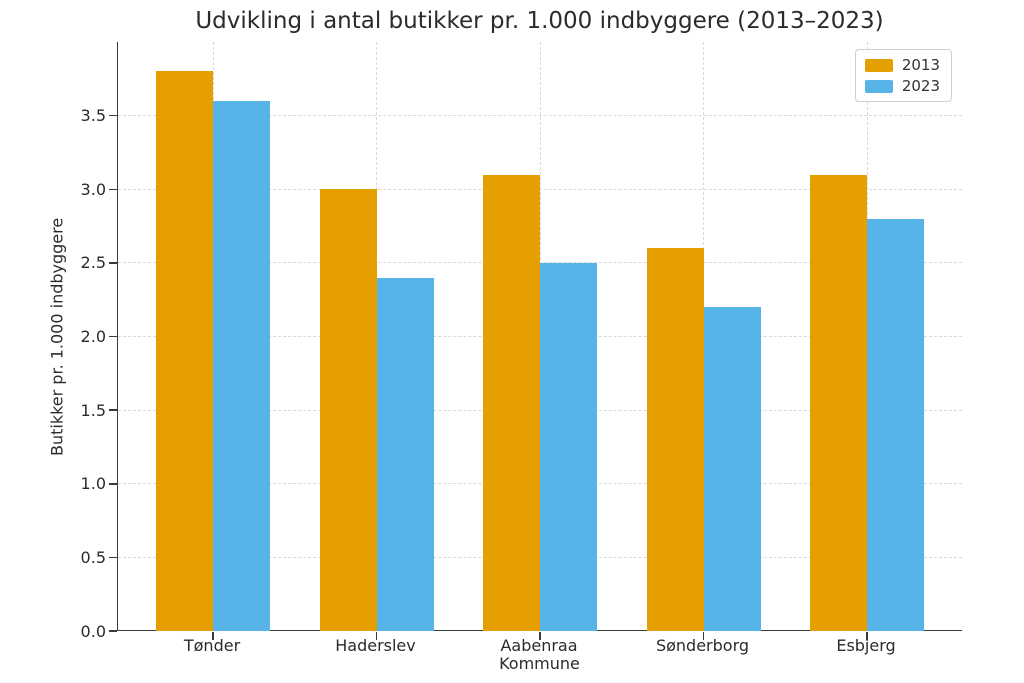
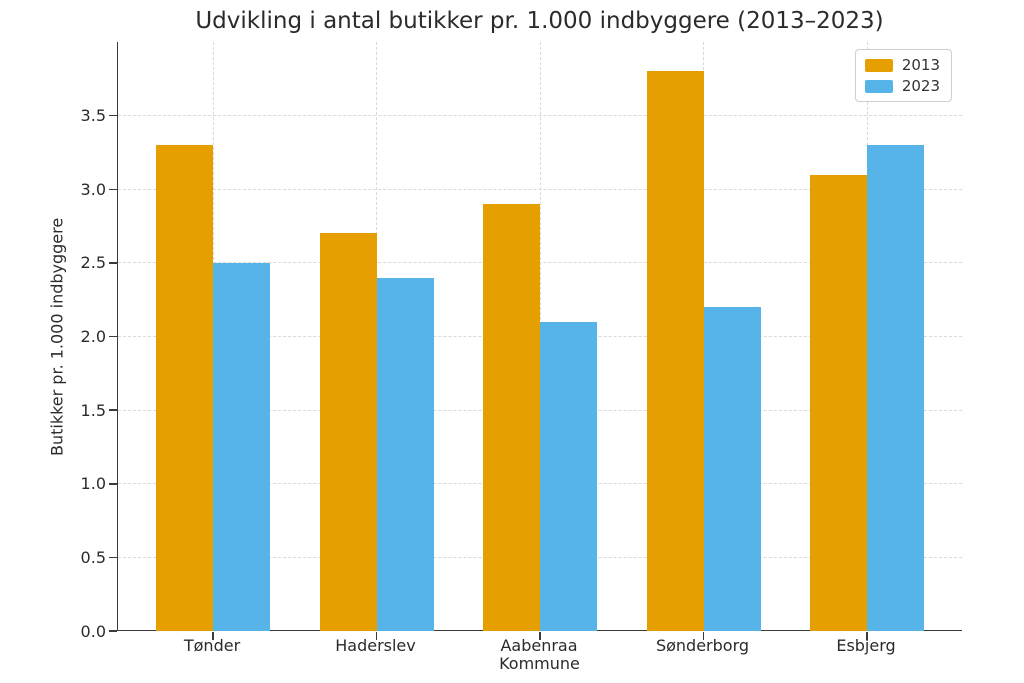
2013/Tønder: 3.8 -> 3.3
2023/Tønder: 3.6 -> 2.5
2013/Haderslev: 3.0 -> 2.7
2013/Aabenraa: 3.1 -> 2.9
2023/Aabenraa: 2.5 -> 2.1
2013/Sønderborg: 2.6 -> 3.8
2023/Esbjerg: 2.8 -> 3.3
